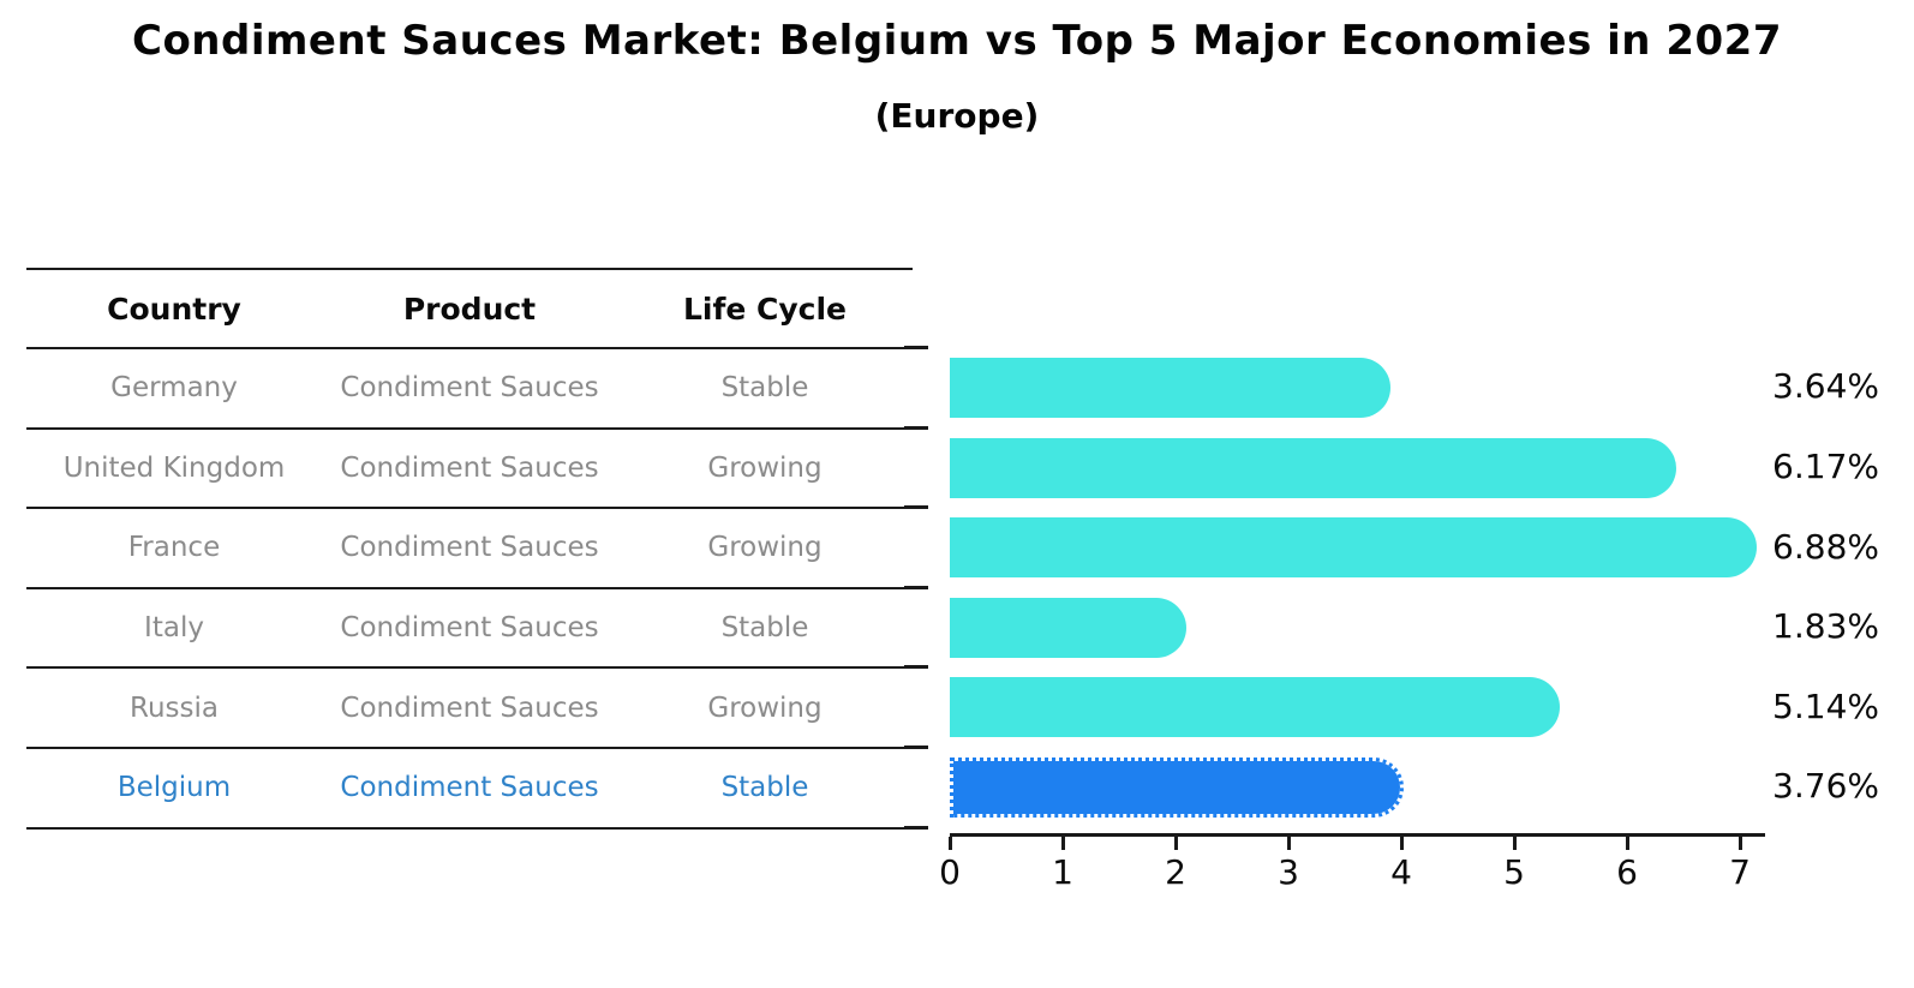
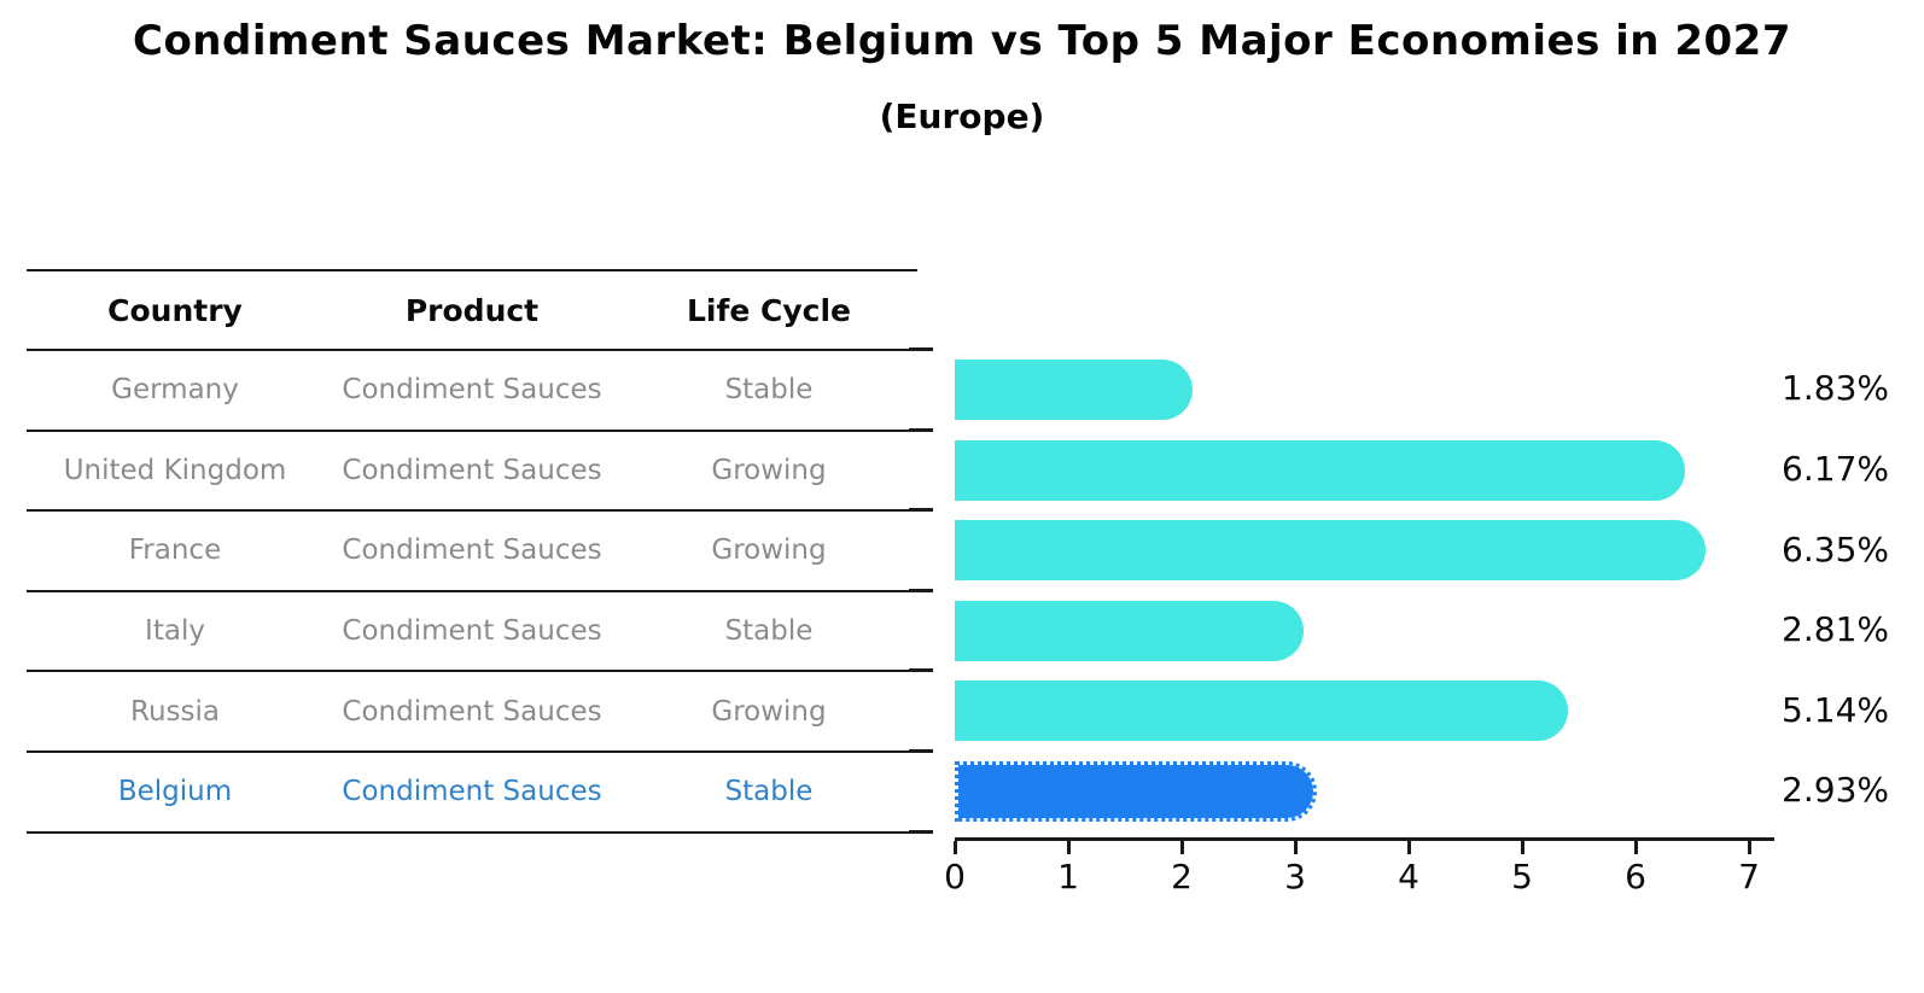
Germany: 3.64% -> 1.83%
France: 6.88% -> 6.35%
Italy: 1.83% -> 2.81%
Belgium: 3.76% -> 2.93%
